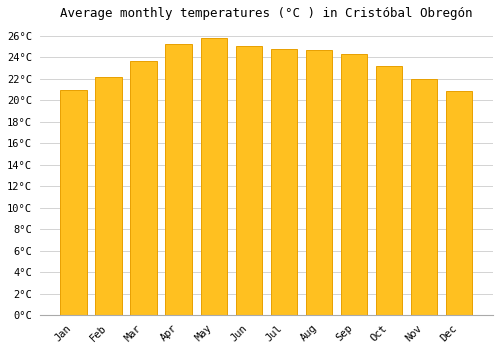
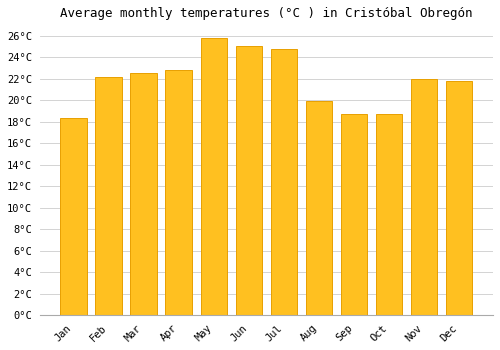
Jan: 21.0°C -> 18.4°C
Mar: 23.7°C -> 22.6°C
Apr: 25.3°C -> 22.8°C
Aug: 24.7°C -> 19.9°C
Sep: 24.3°C -> 18.7°C
Oct: 23.2°C -> 18.7°C
Dec: 20.9°C -> 21.8°C
